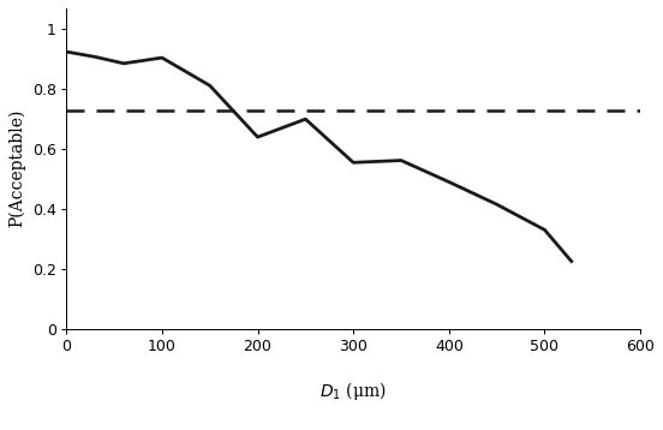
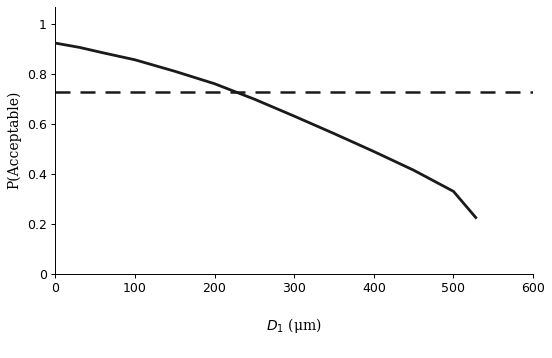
100: 0.905 -> 0.858
200: 0.640 -> 0.762
300: 0.555 -> 0.632
